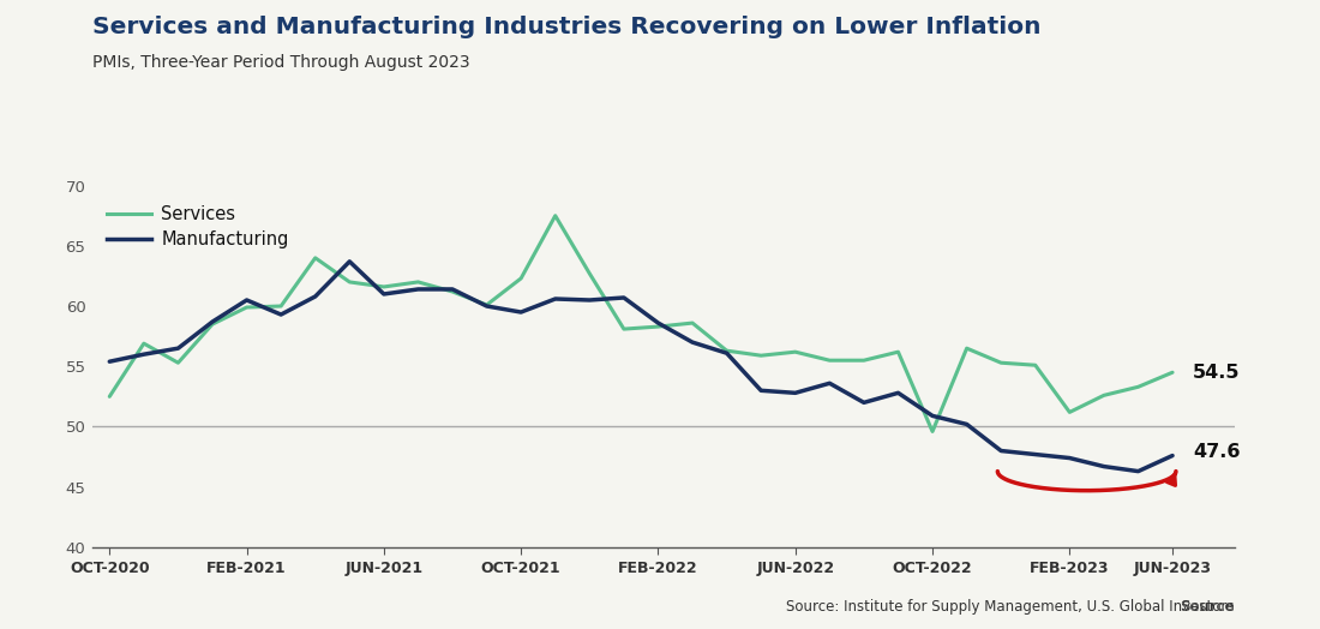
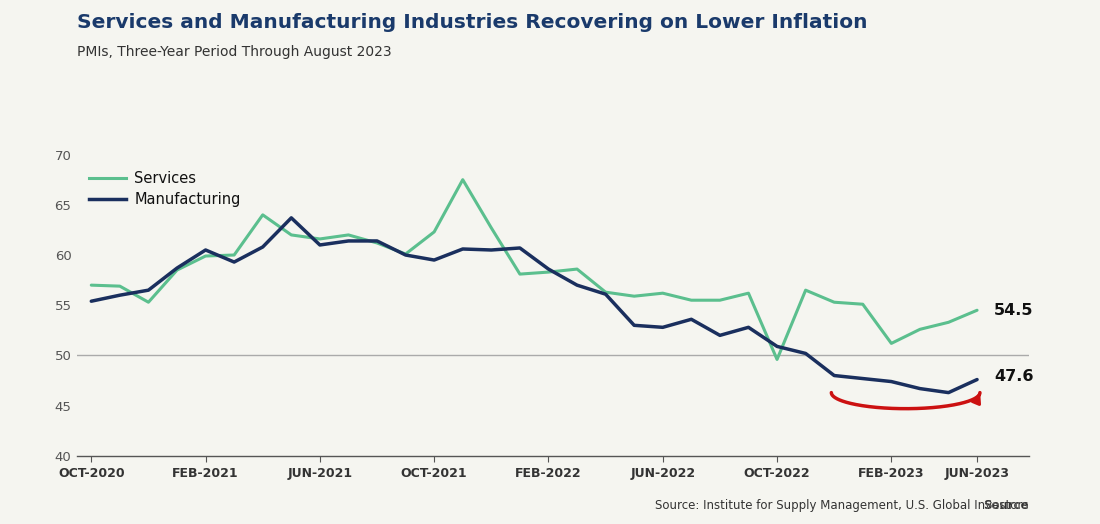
Services/OCT-2020: 52.5 -> 57.0
